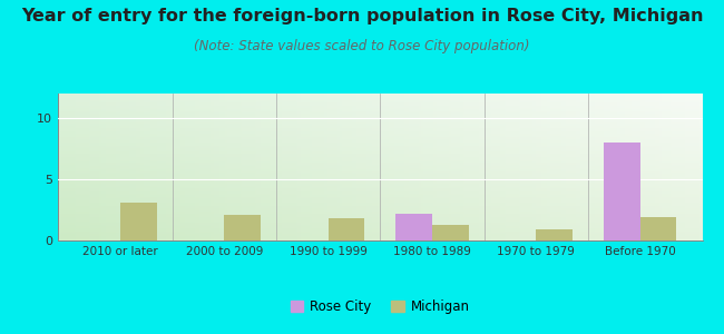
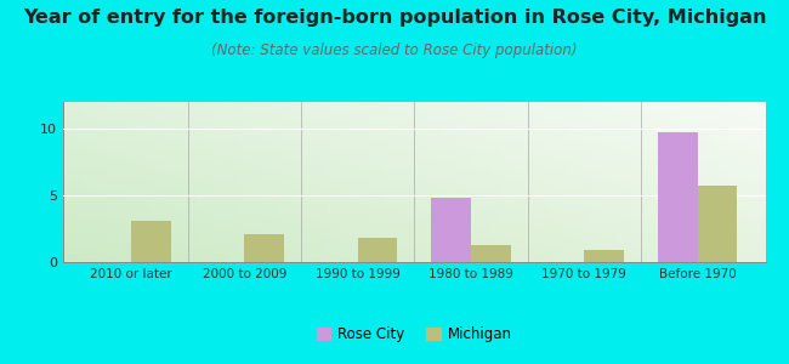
Rose City/1980 to 1989: 2.2 -> 4.8
Rose City/Before 1970: 8.0 -> 9.7
Michigan/Before 1970: 1.9 -> 5.7
